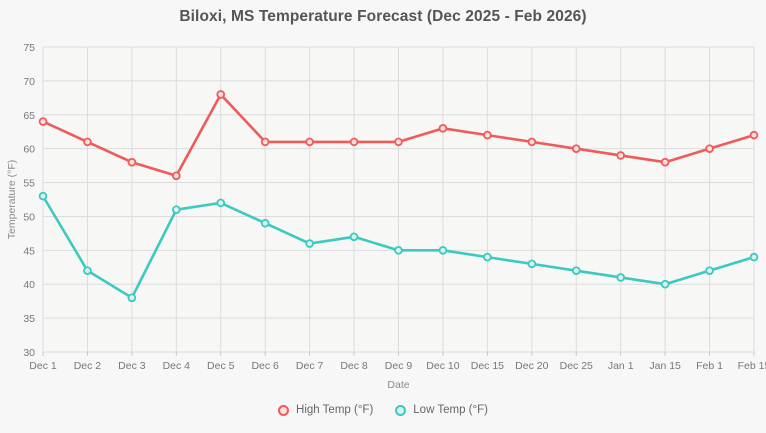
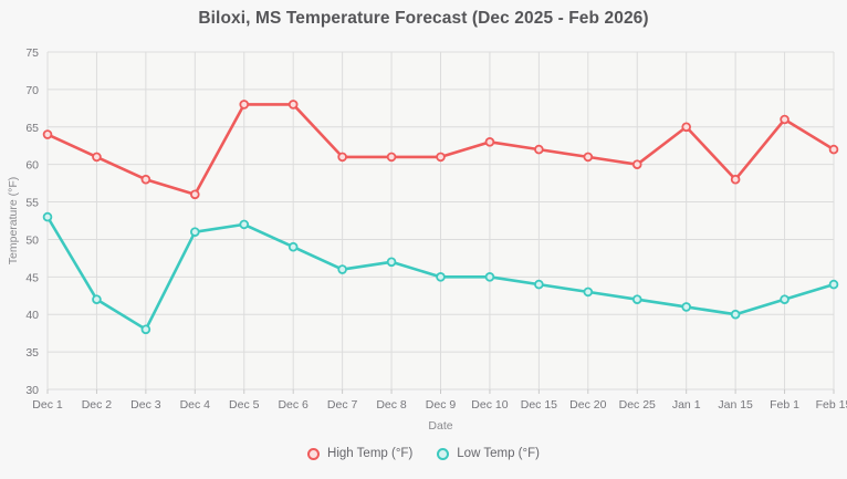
High Temp (°F)/Dec 6: 61 -> 68
High Temp (°F)/Jan 1: 59 -> 65
High Temp (°F)/Feb 1: 60 -> 66
